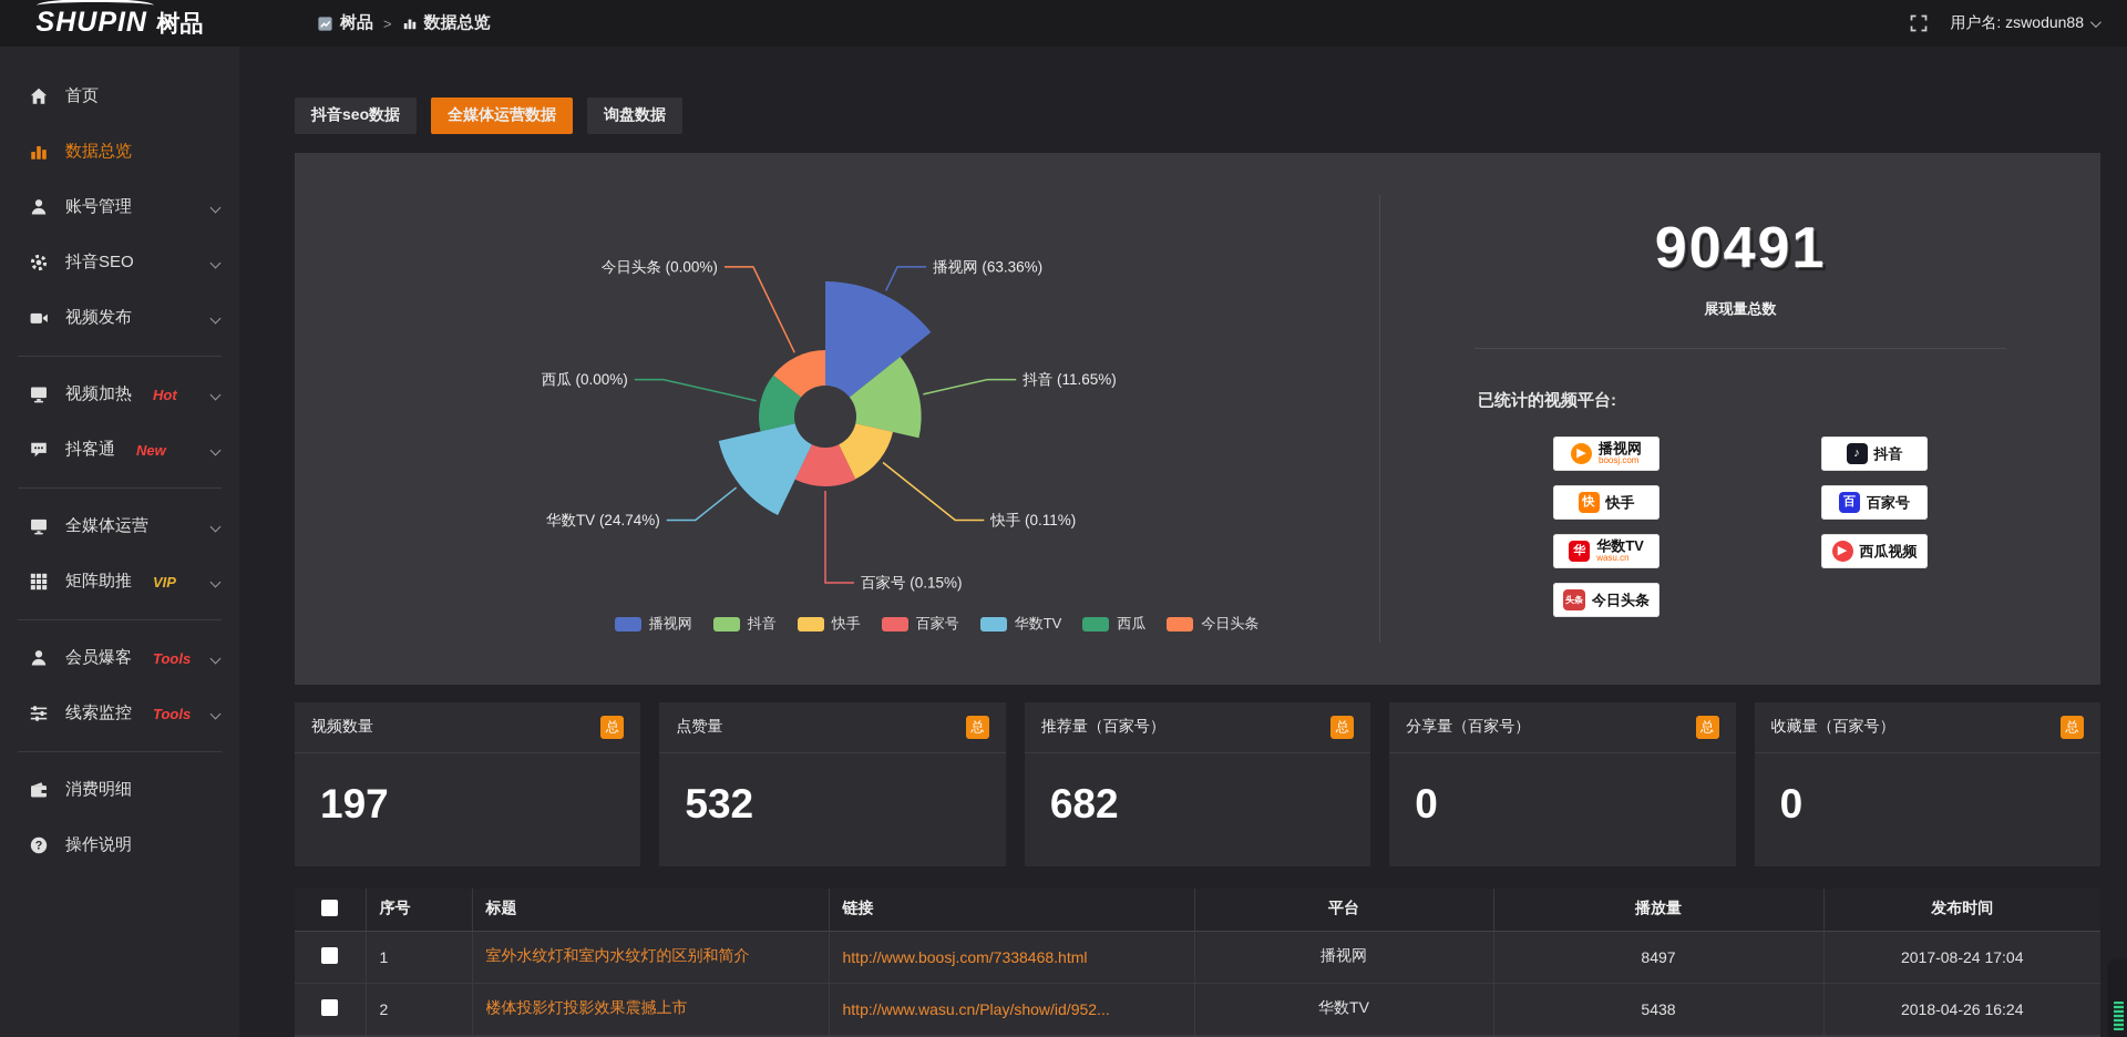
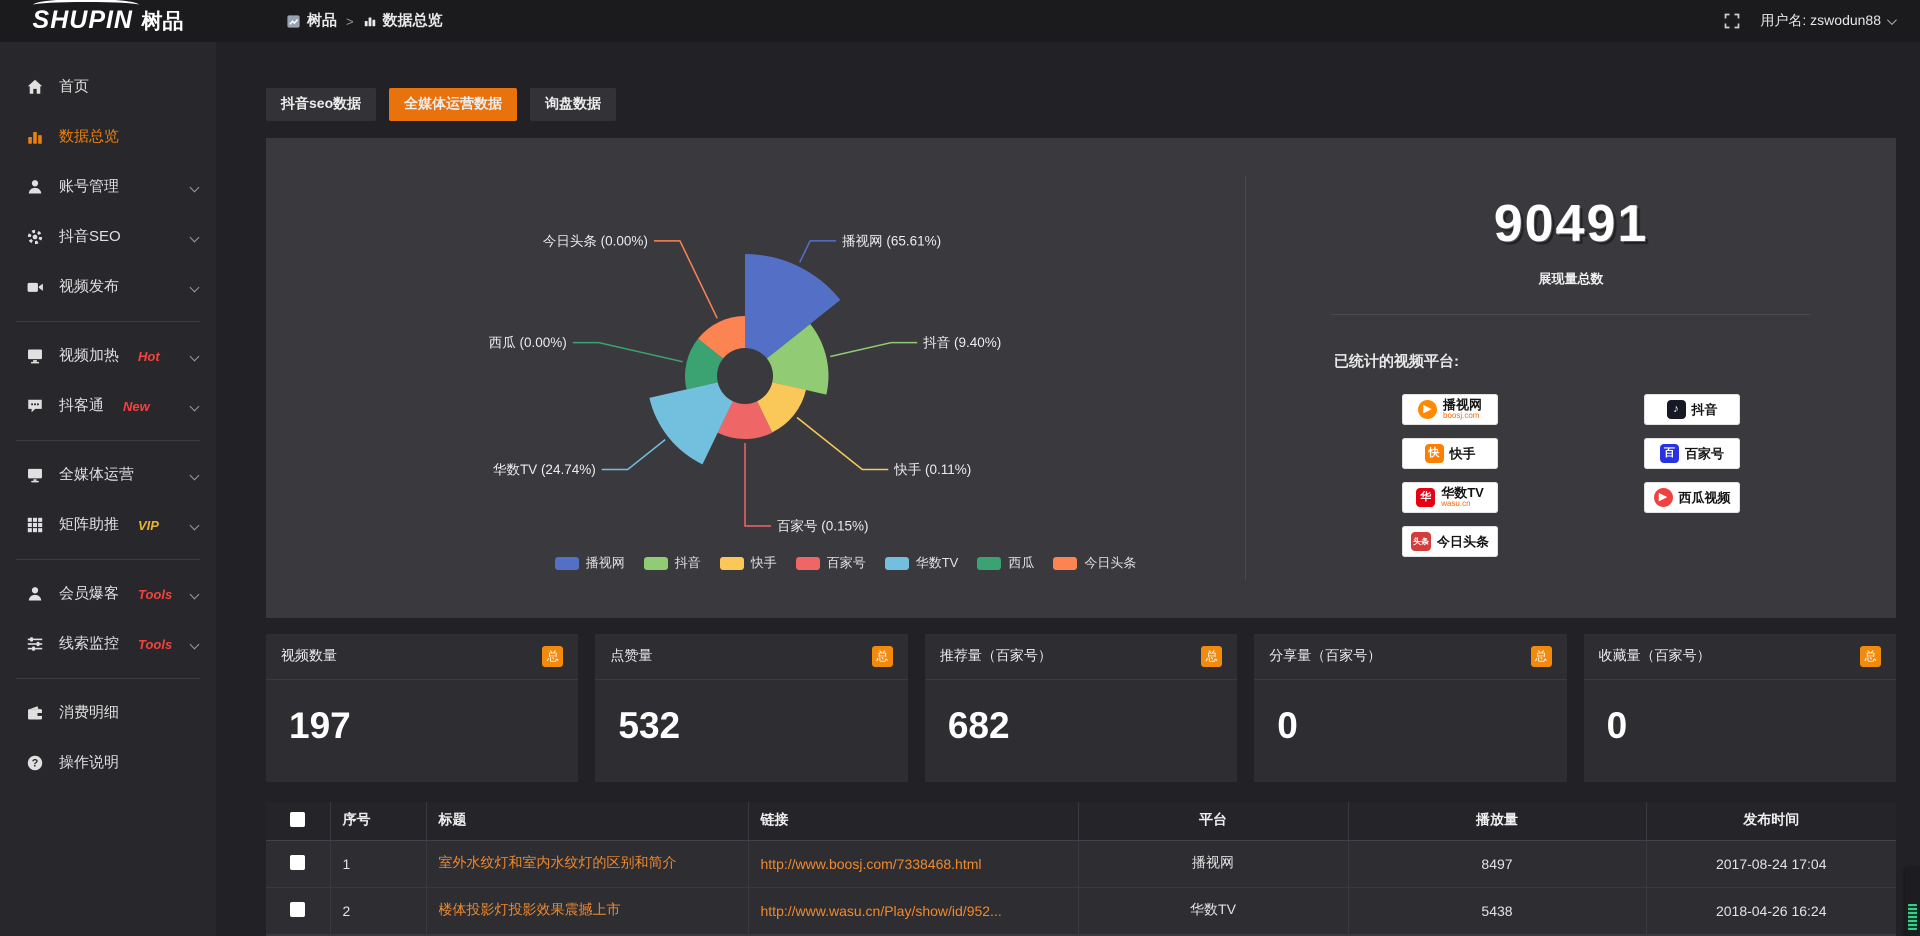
播视网: 63.36% -> 65.61%
抖音: 11.65% -> 9.40%
